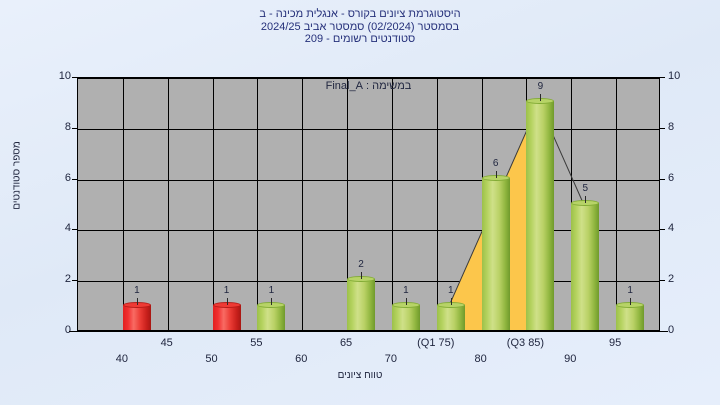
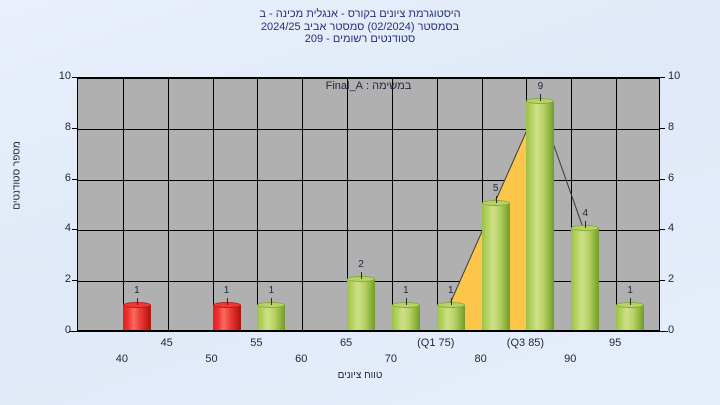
80: 6 -> 5
90: 5 -> 4
